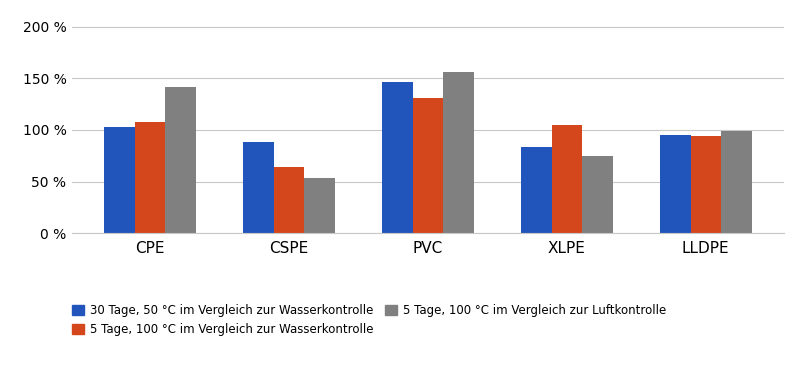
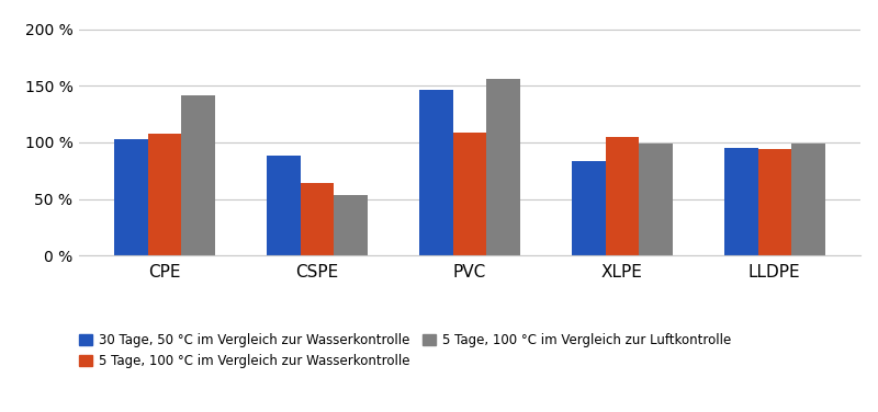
5 Tage, 100 °C im Vergleich zur Wasserkontrolle/PVC: 131 % -> 109 %
5 Tage, 100 °C im Vergleich zur Luftkontrolle/XLPE: 75 % -> 99 %
